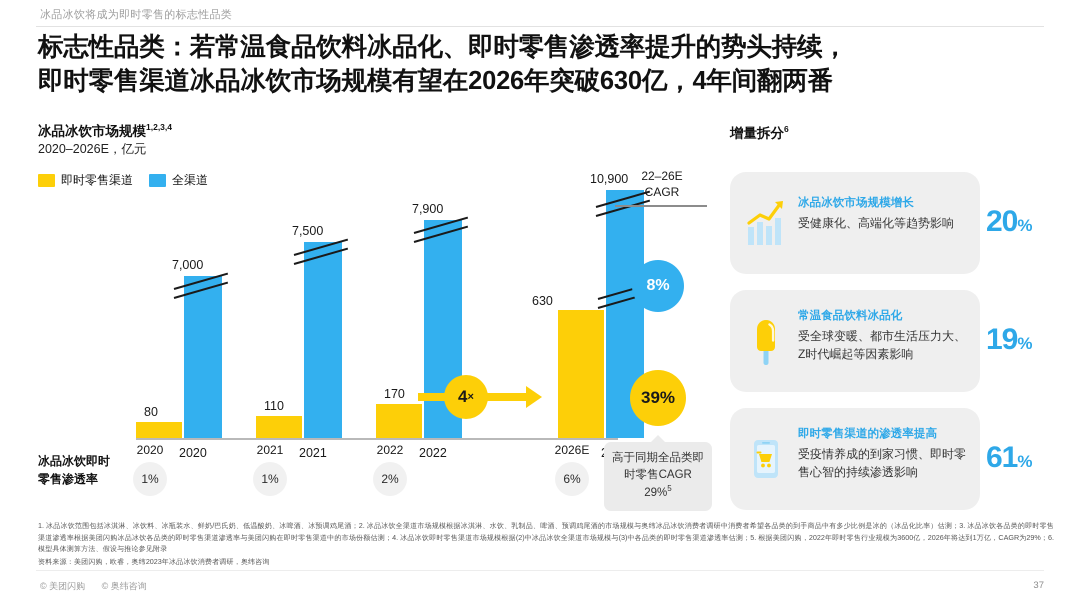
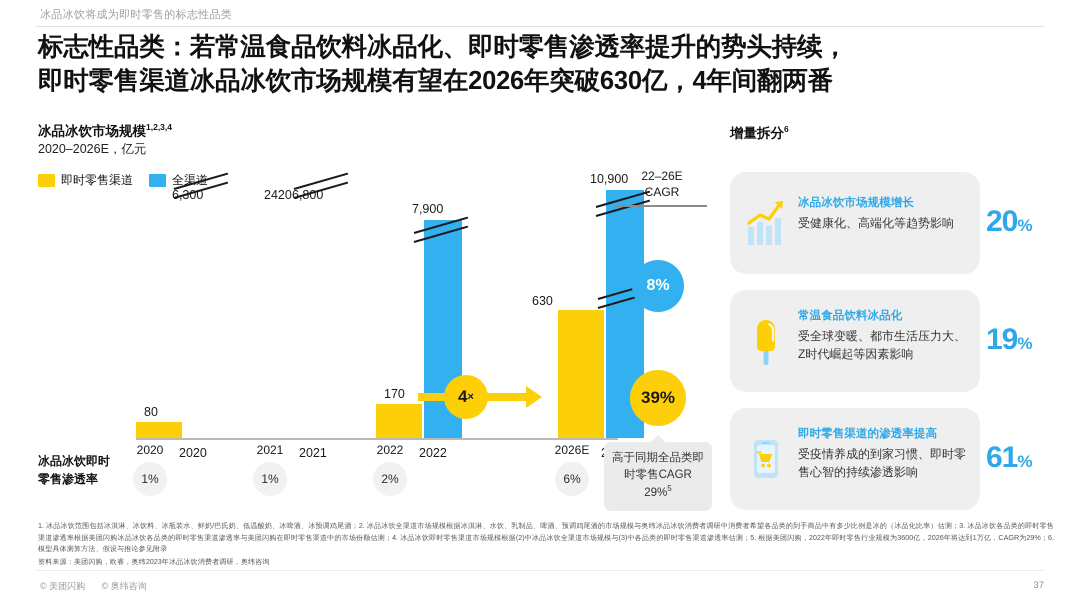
全渠道/2020: 7,000 -> 6,300
即时零售渠道/2021: 110 -> 2420
全渠道/2021: 7,500 -> 6,800
